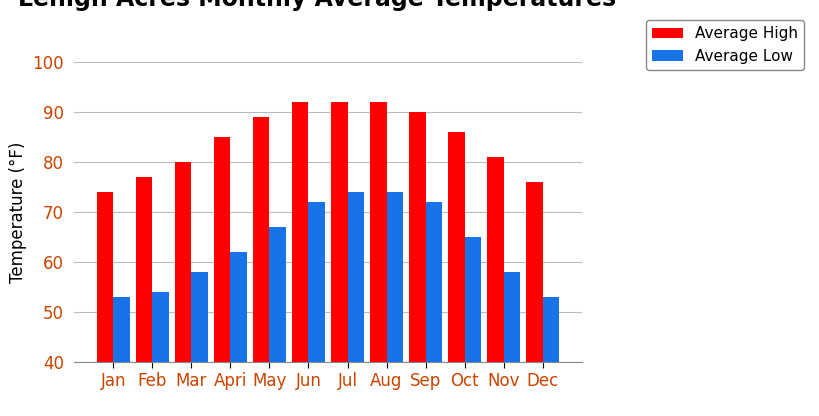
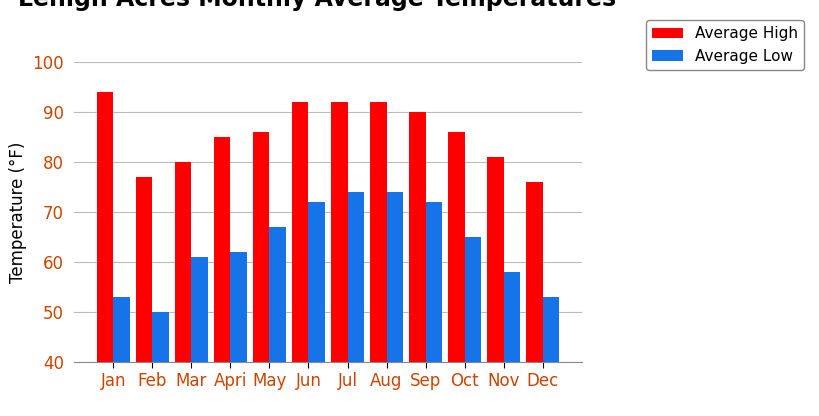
Average High/Jan: 74 -> 94
Average Low/Feb: 54 -> 50
Average Low/Mar: 58 -> 61
Average High/May: 89 -> 86
